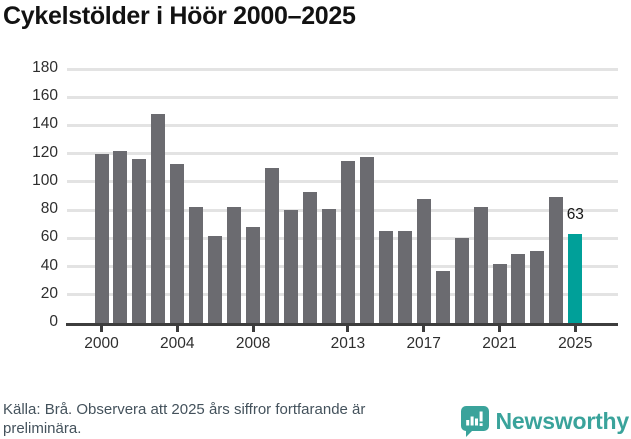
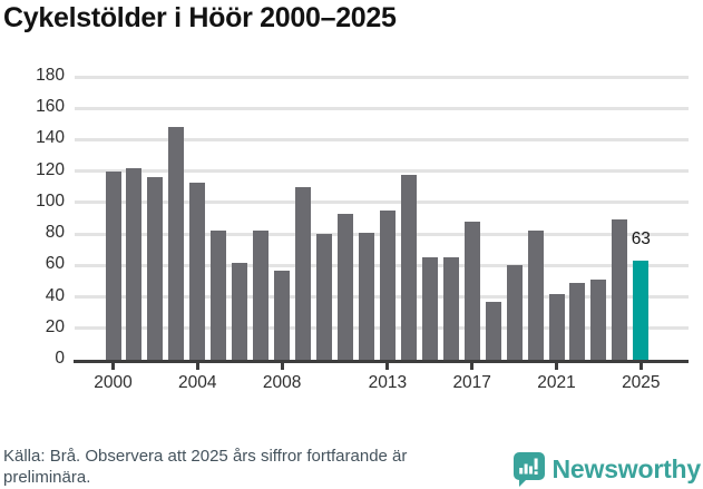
2008: 68 -> 57
2013: 115 -> 95
